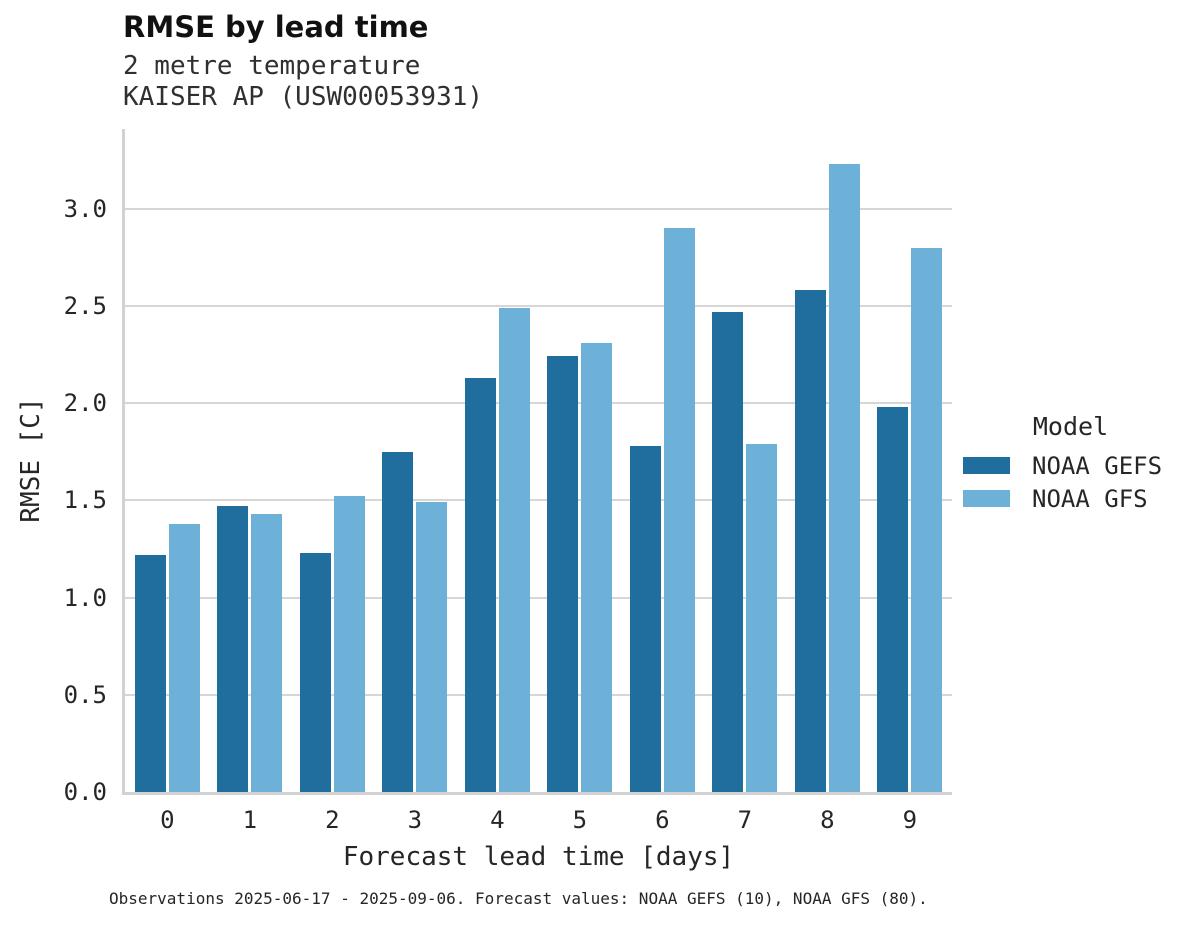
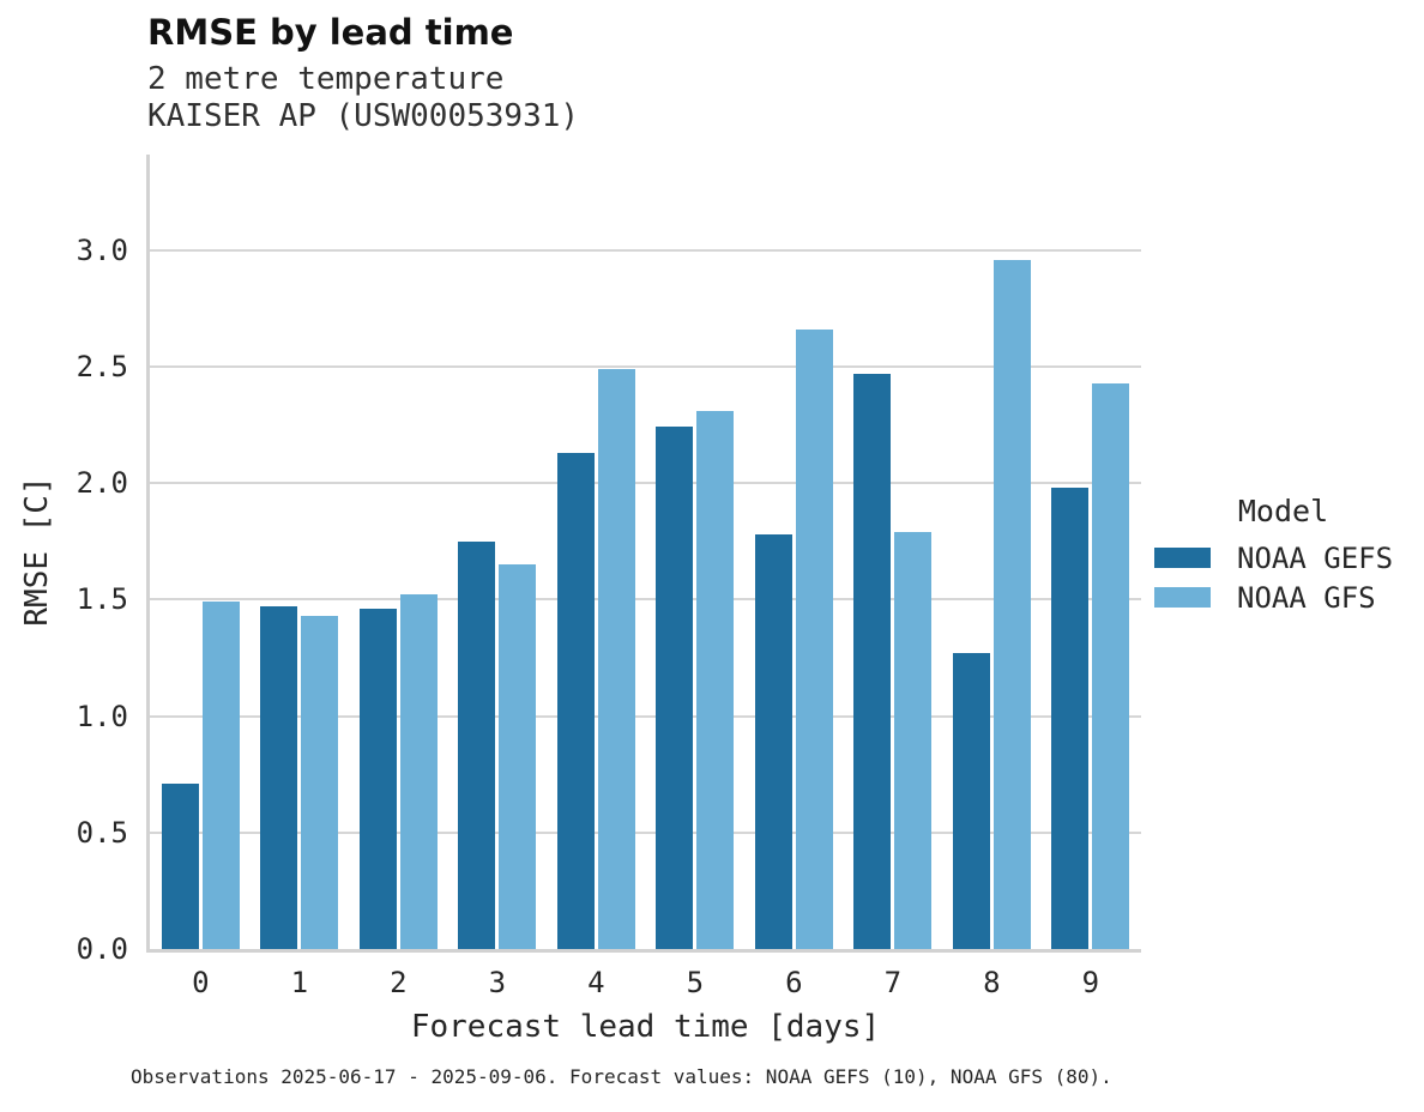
NOAA GEFS/0: 1.22 -> 0.71
NOAA GFS/0: 1.38 -> 1.49
NOAA GEFS/2: 1.23 -> 1.46
NOAA GFS/3: 1.49 -> 1.65
NOAA GFS/6: 2.90 -> 2.66
NOAA GEFS/8: 2.58 -> 1.27
NOAA GFS/8: 3.23 -> 2.96
NOAA GFS/9: 2.80 -> 2.43
